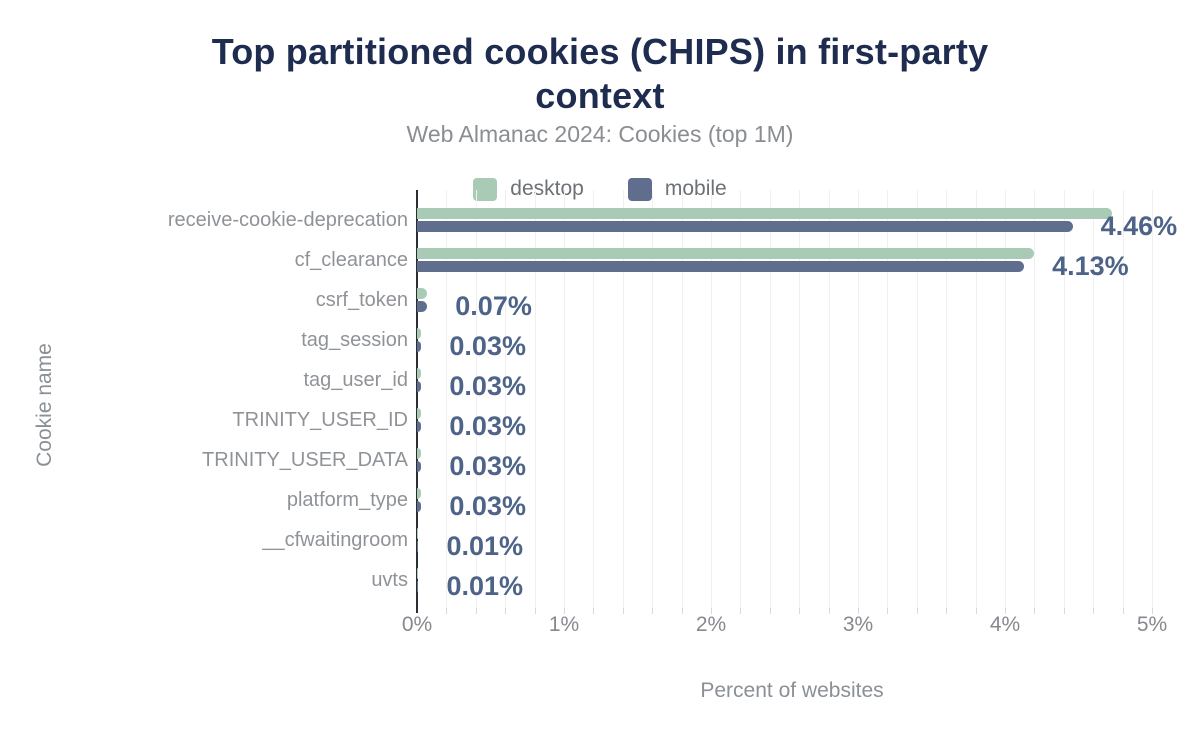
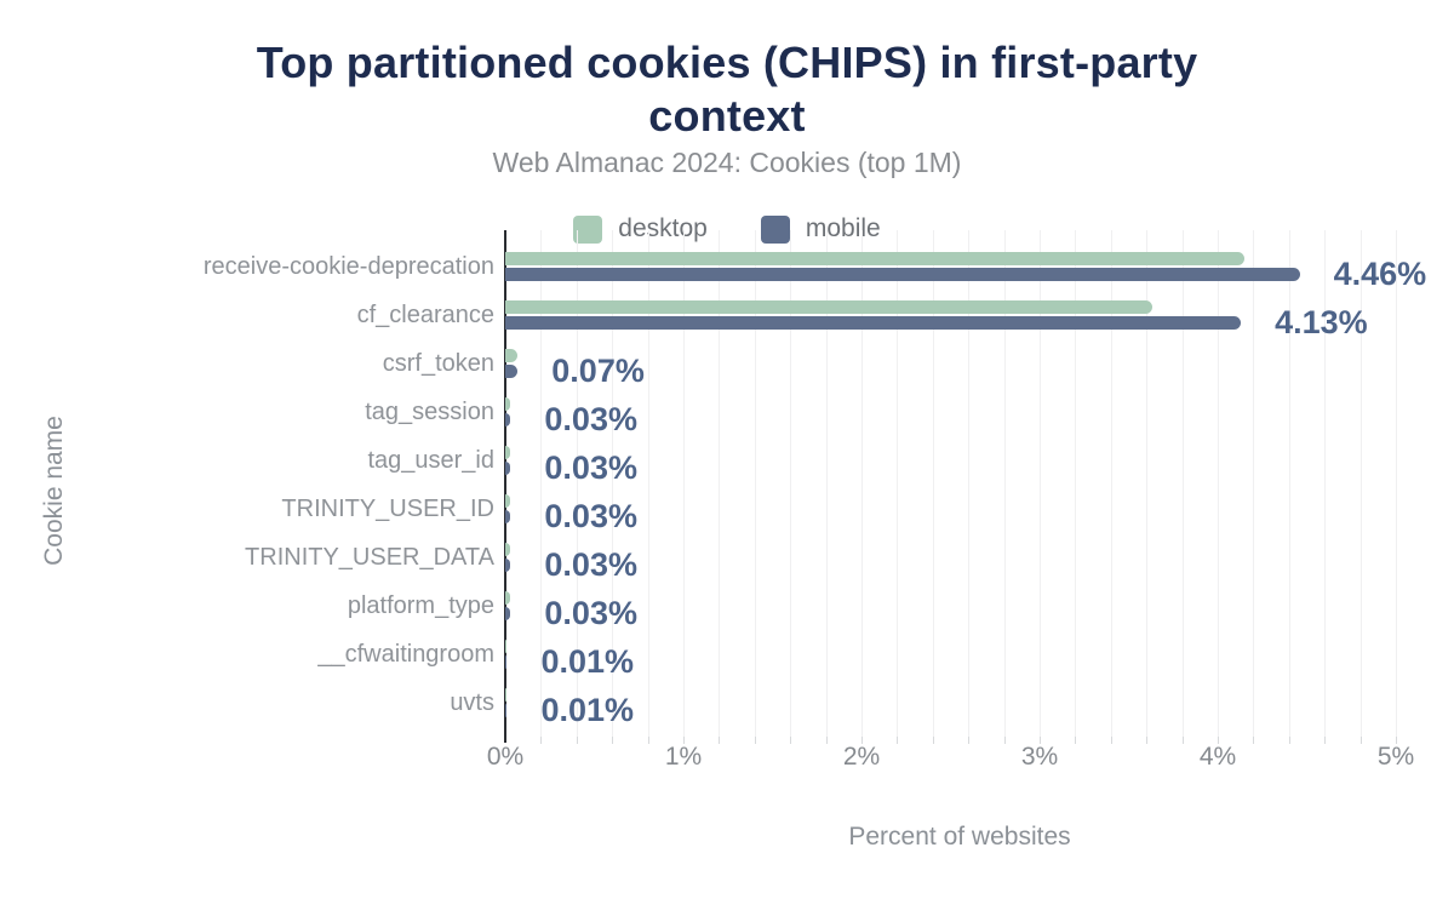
desktop/receive-cookie-deprecation: 4.73% -> 4.15%
desktop/cf_clearance: 4.20% -> 3.63%
